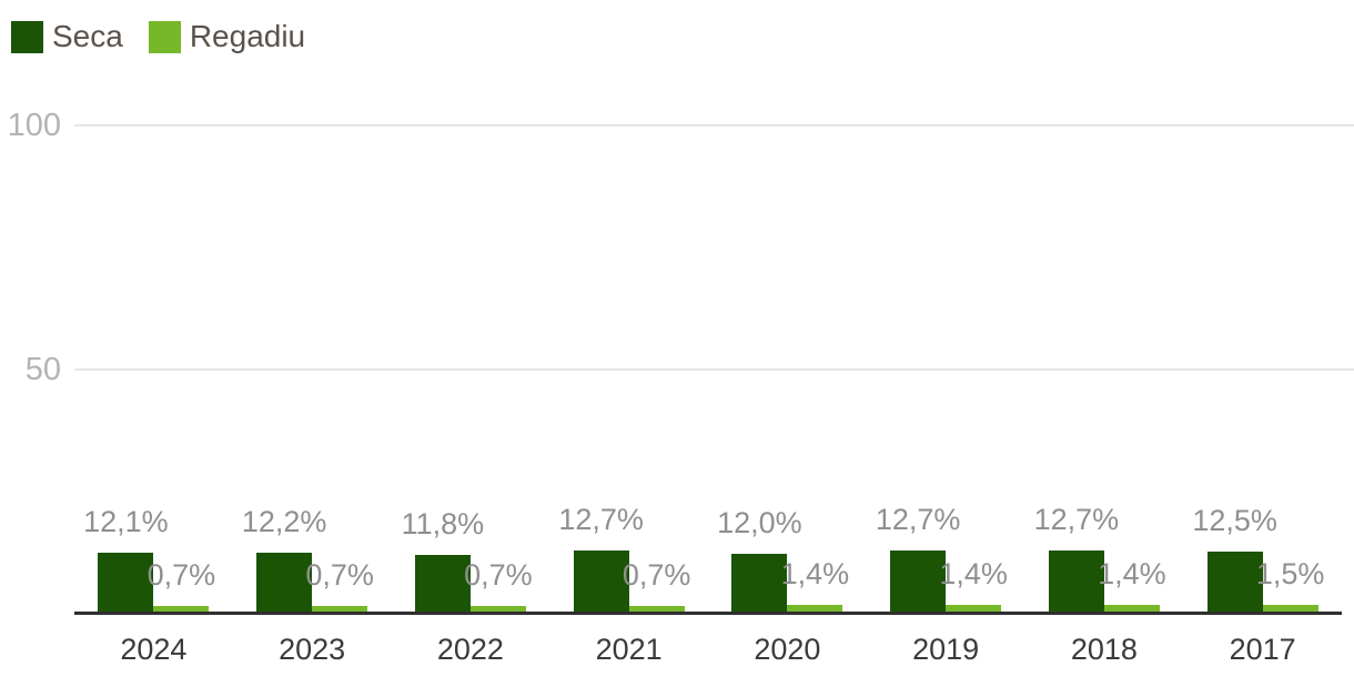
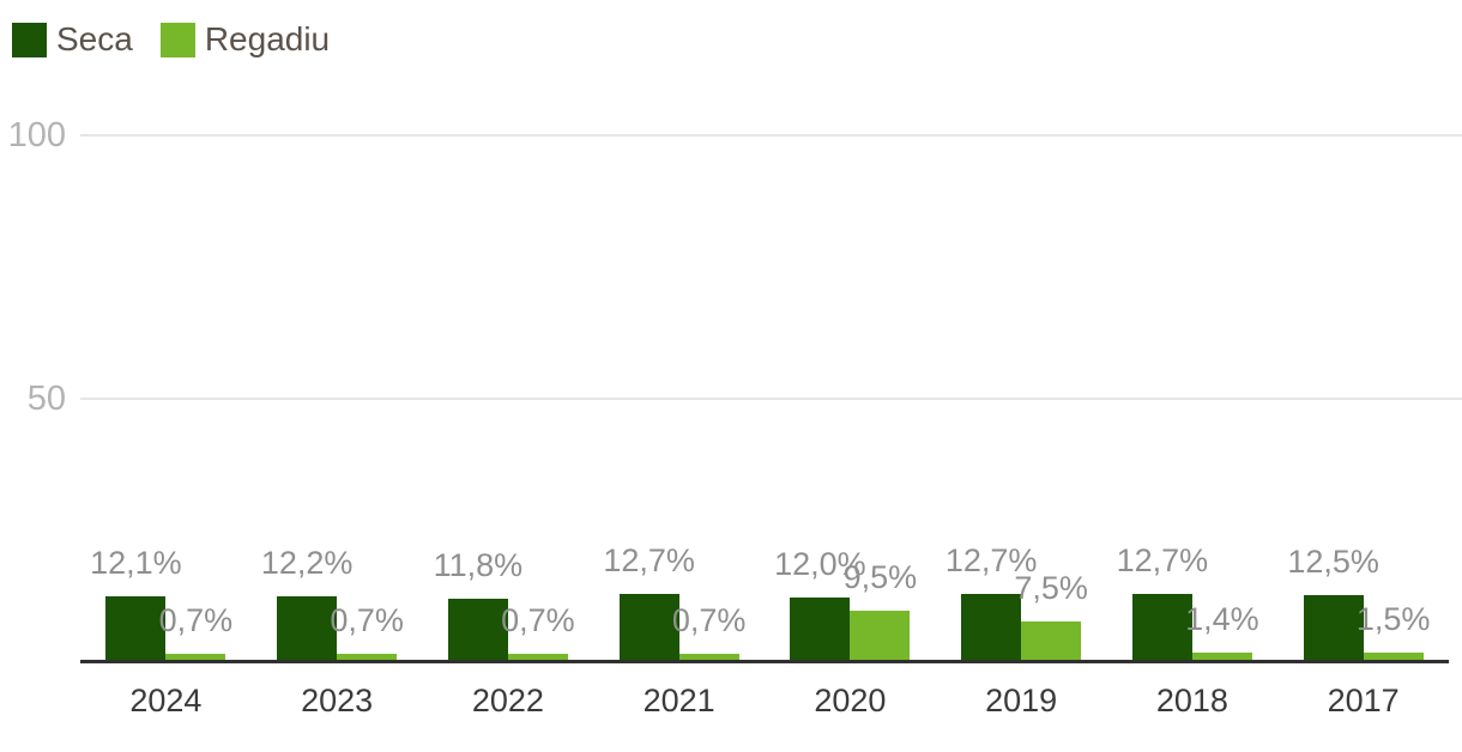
Regadiu/2020: 1,4% -> 9,5%
Regadiu/2019: 1,4% -> 7,5%
